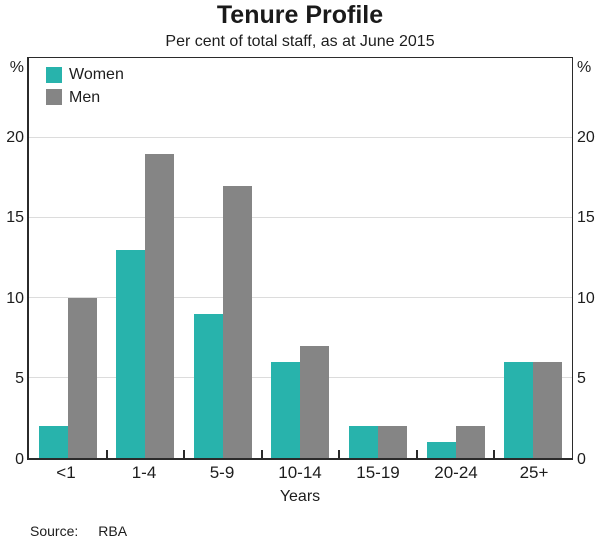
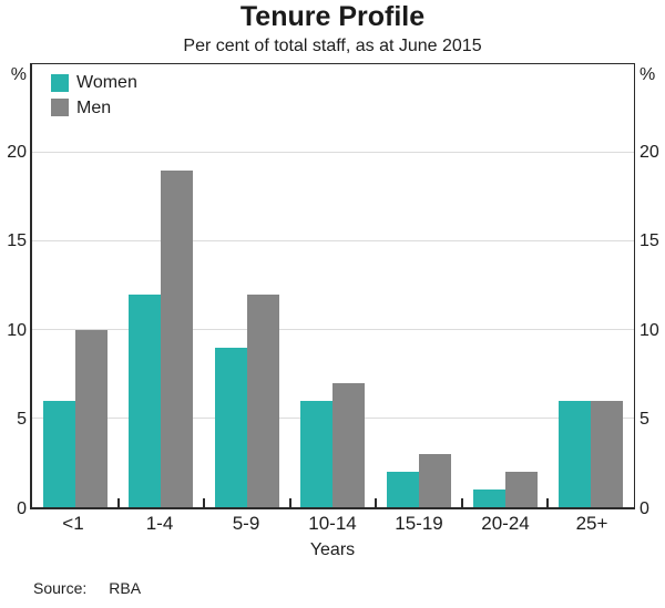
Women/<1: 2 -> 6
Women/1-4: 13 -> 12
Men/5-9: 17 -> 12
Men/15-19: 2 -> 3
